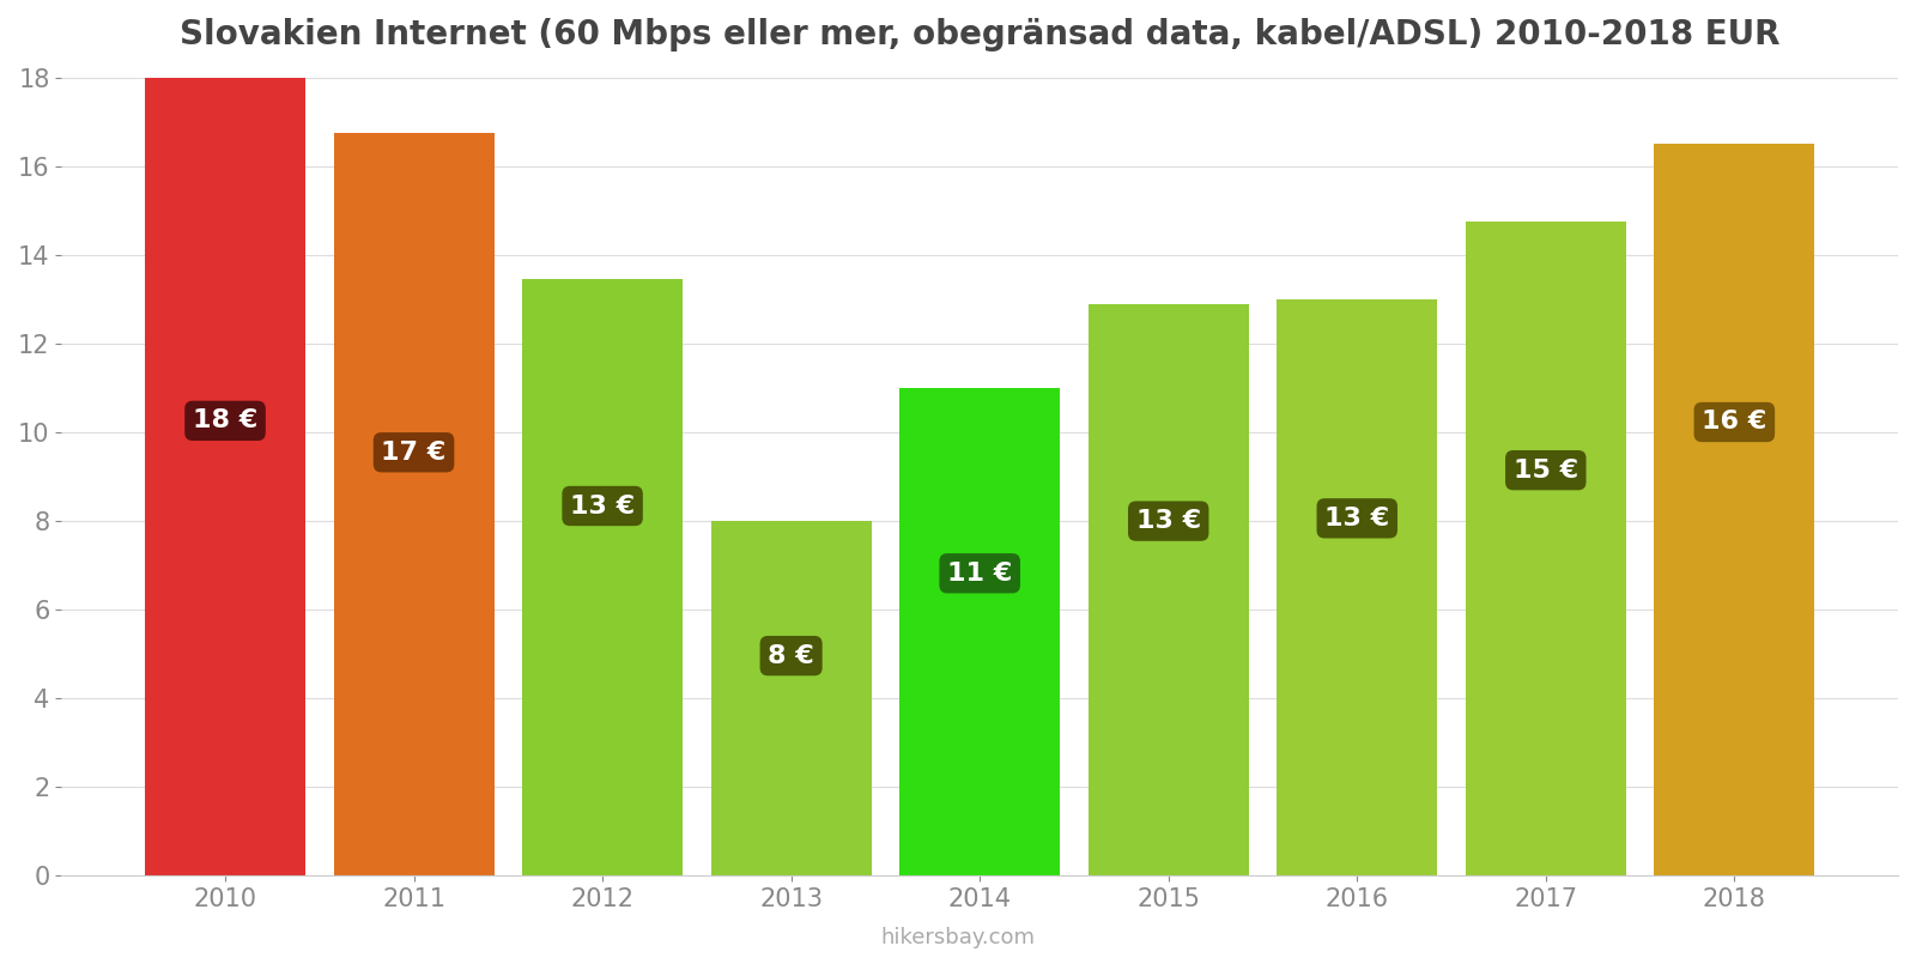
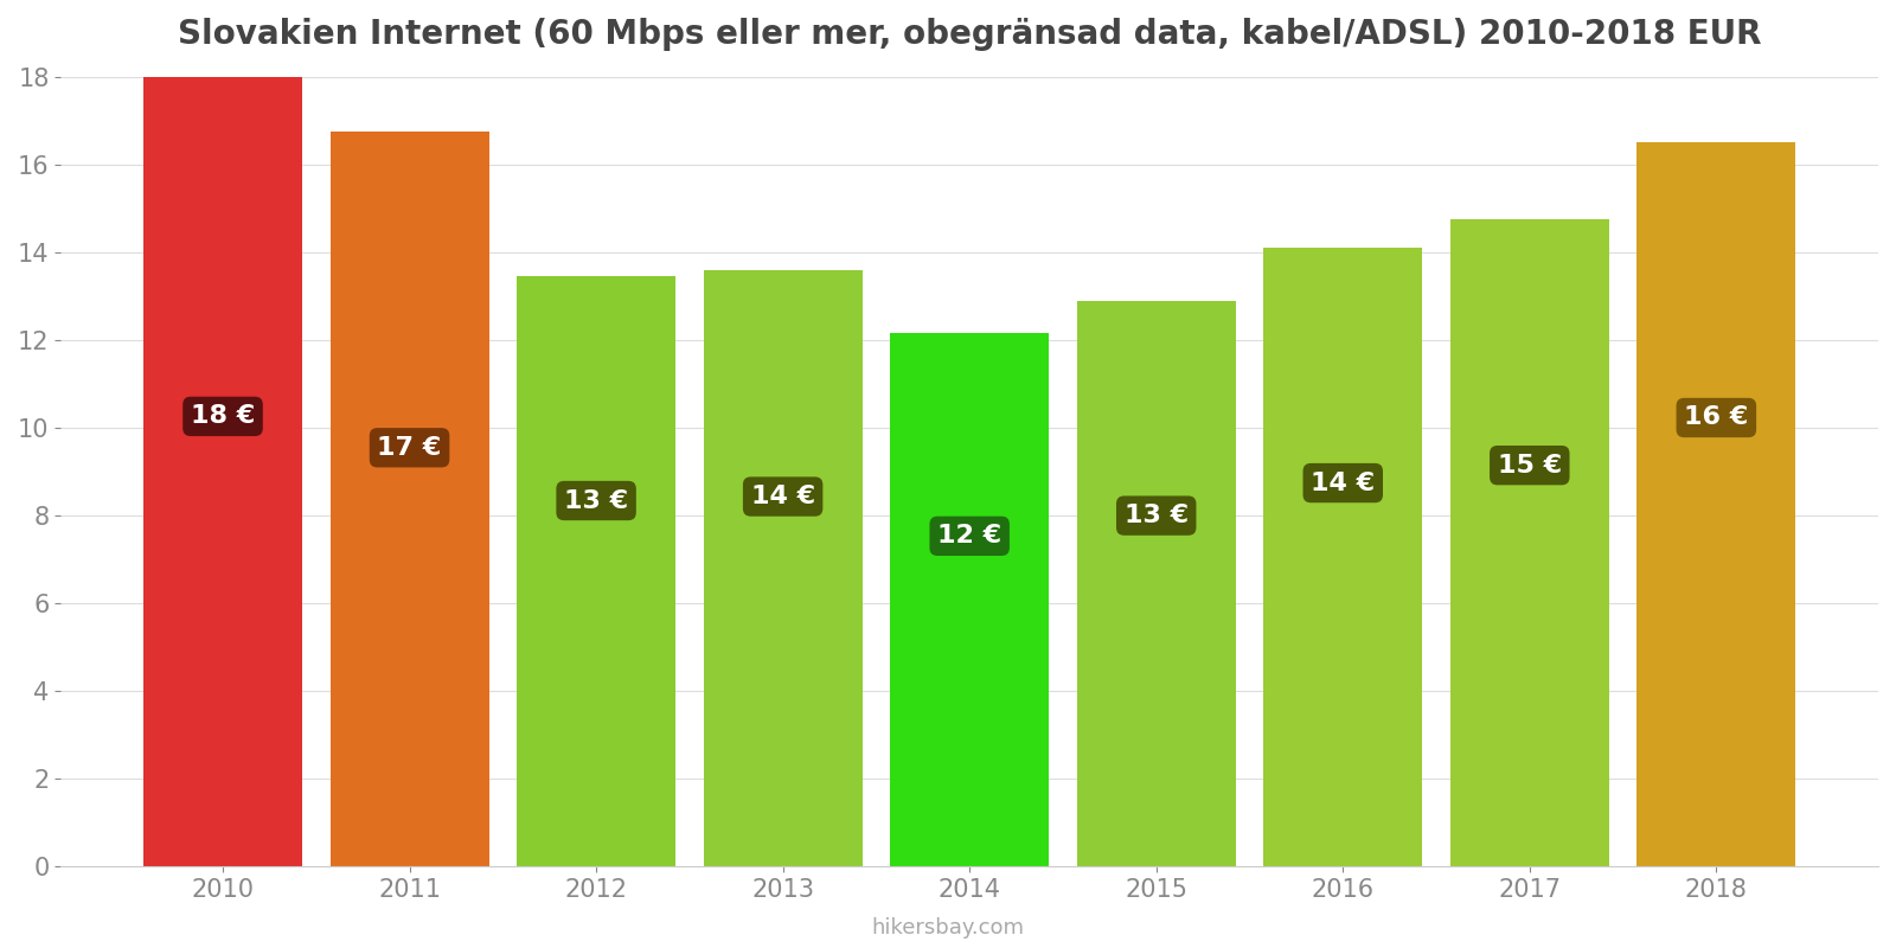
2013: 8 -> 14
2014: 11 -> 12
2016: 13 -> 14
